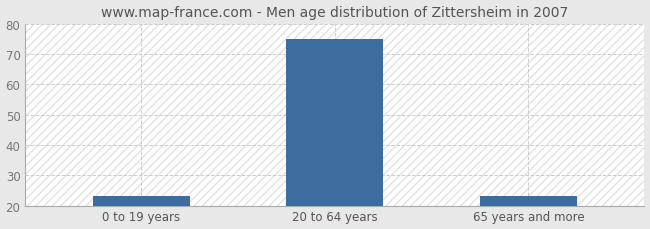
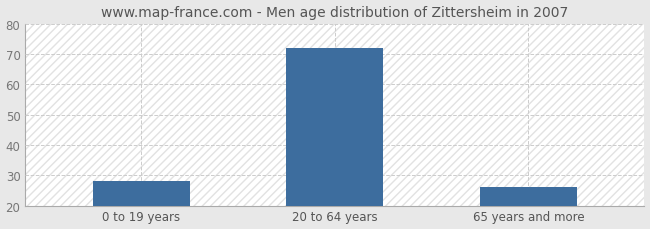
0 to 19 years: 23 -> 28
20 to 64 years: 75 -> 72
65 years and more: 23 -> 26
